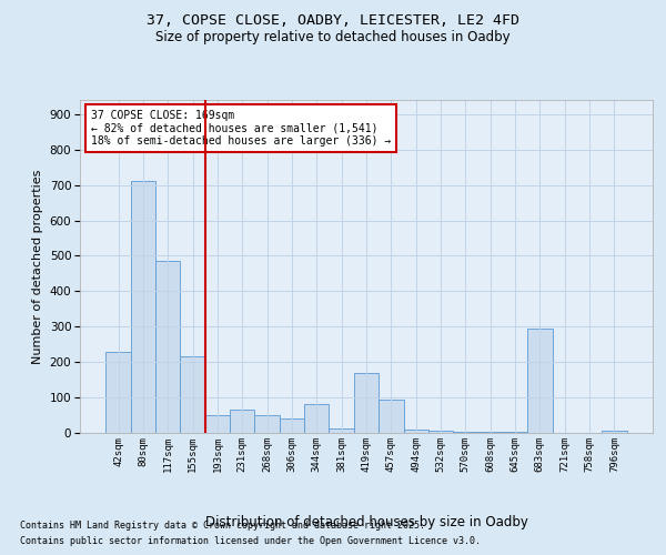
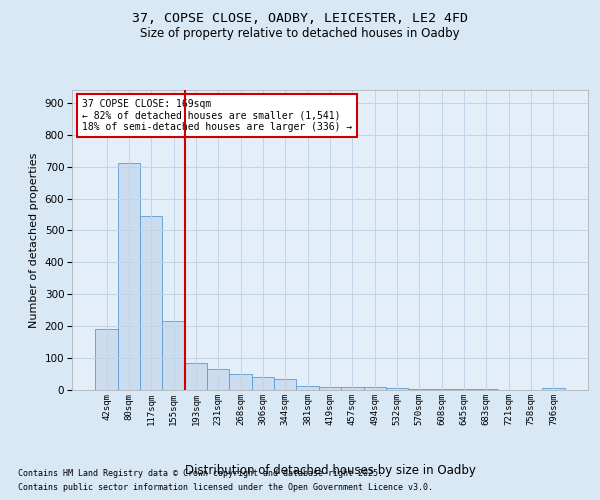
42sqm: 230 -> 190
117sqm: 485 -> 545
193sqm: 50 -> 85
344sqm: 80 -> 35
419sqm: 170 -> 10
457sqm: 95 -> 8
683sqm: 295 -> 2
